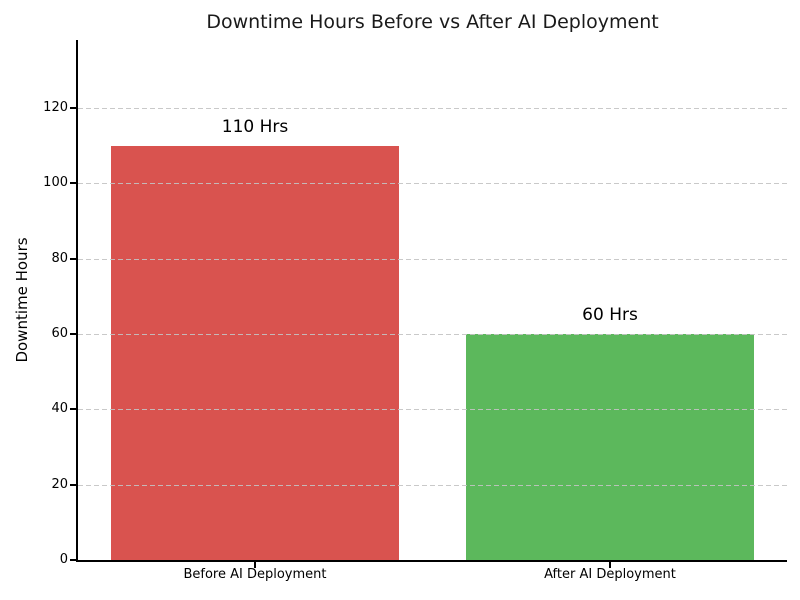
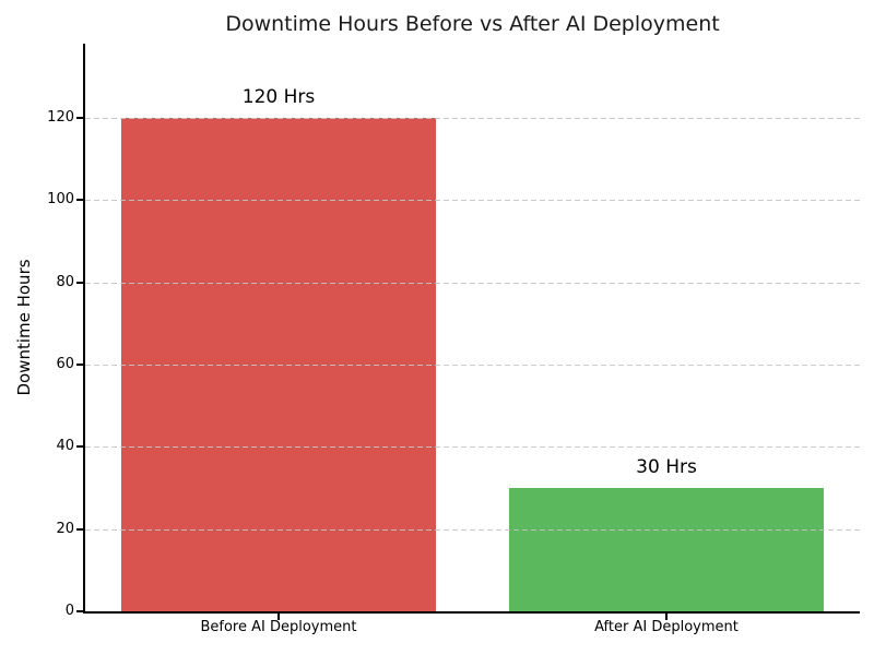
Before AI Deployment: 110 -> 120
After AI Deployment: 60 -> 30
